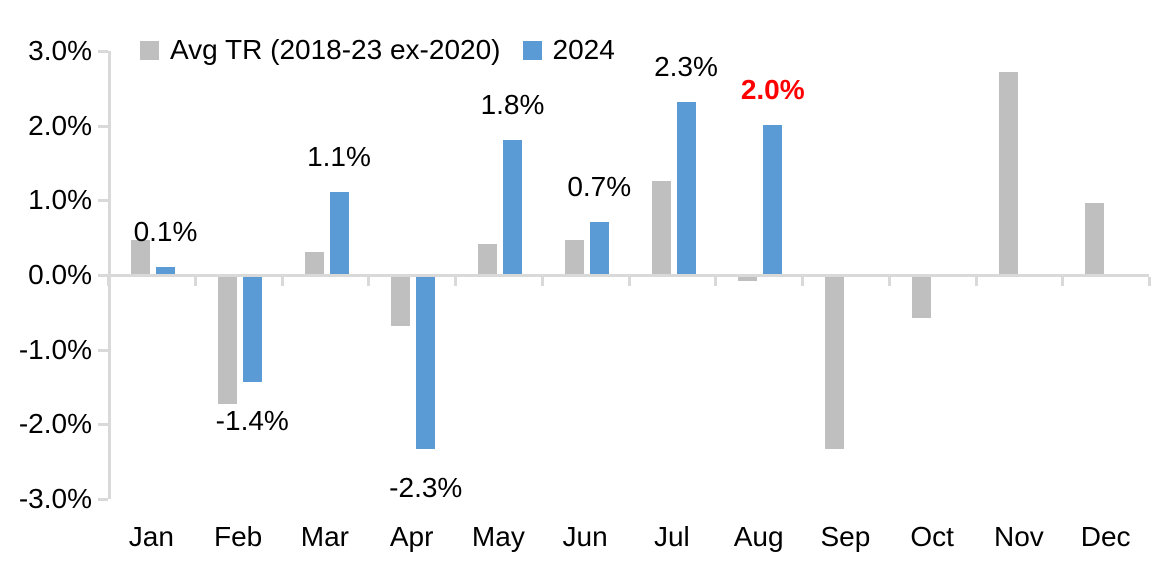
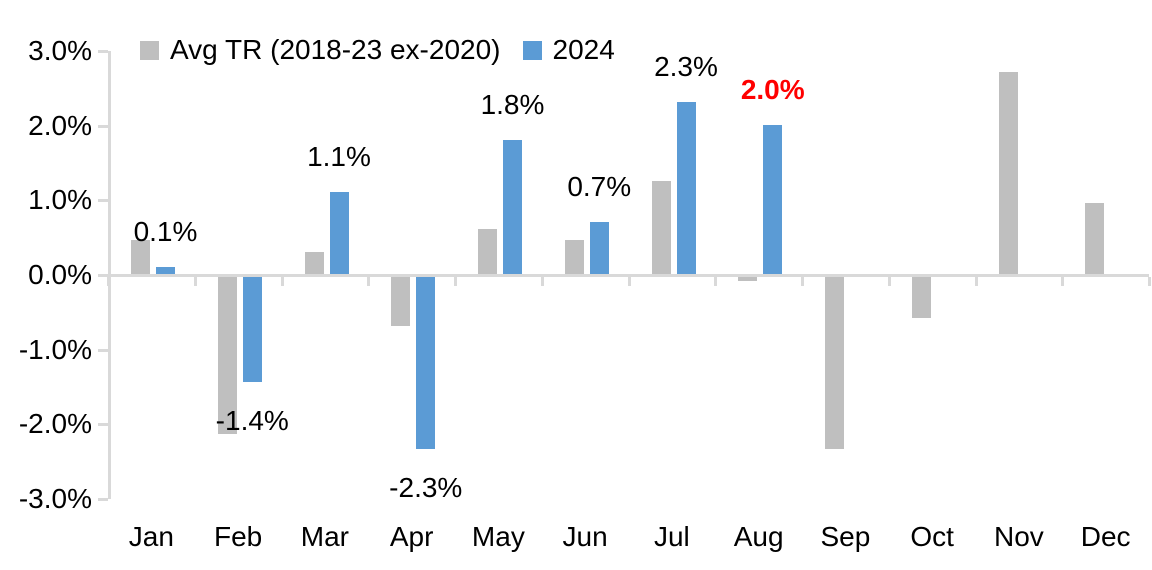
Avg TR (2018-23 ex-2020)/Feb: -1.7% -> -2.1%
Avg TR (2018-23 ex-2020)/May: 0.4% -> 0.6%
